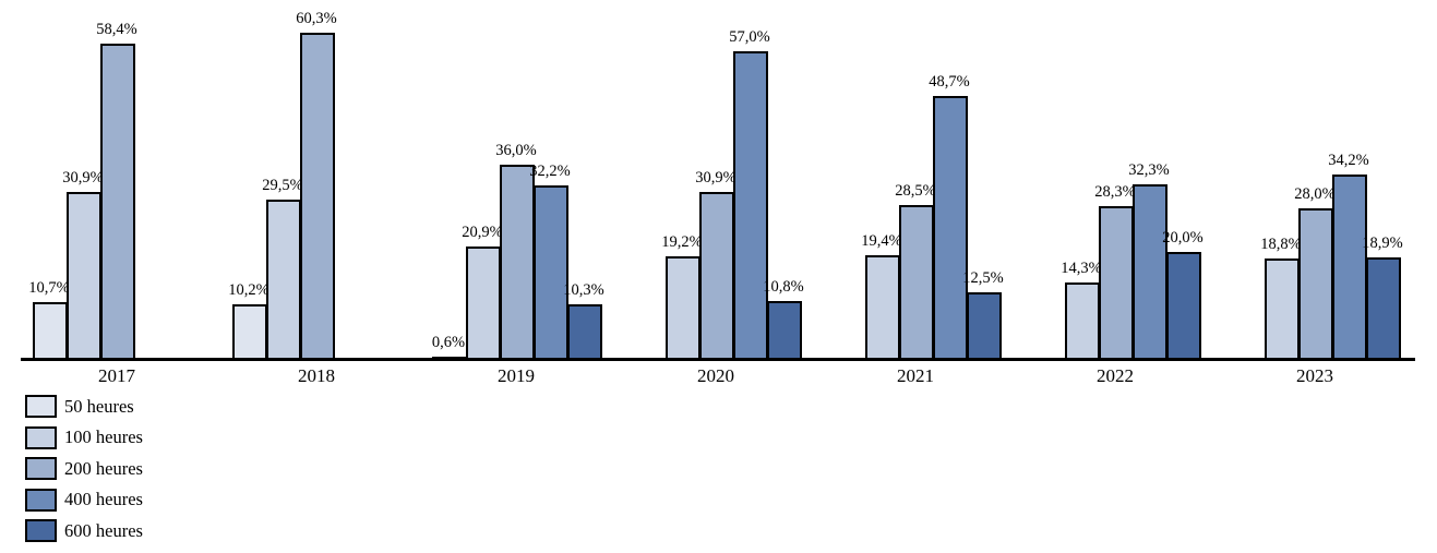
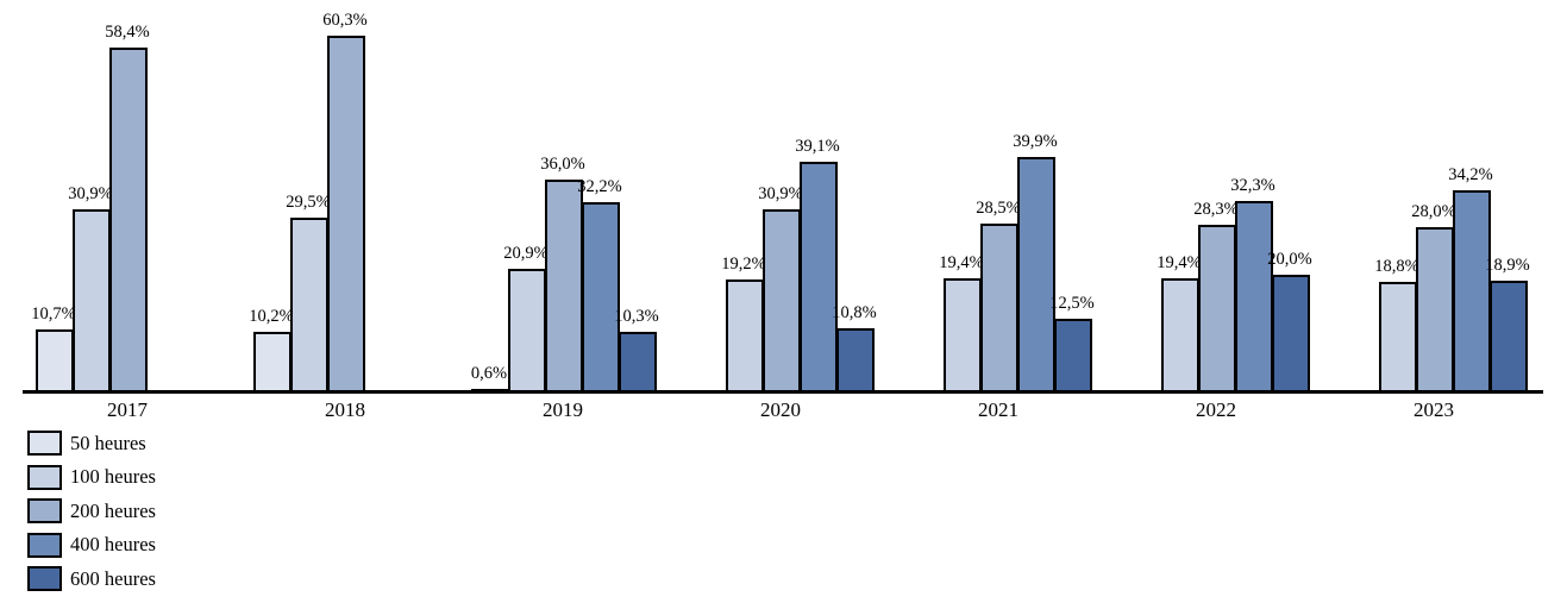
400 heures/2020: 57,0% -> 39,1%
400 heures/2021: 48,7% -> 39,9%
100 heures/2022: 14,3% -> 19,4%
